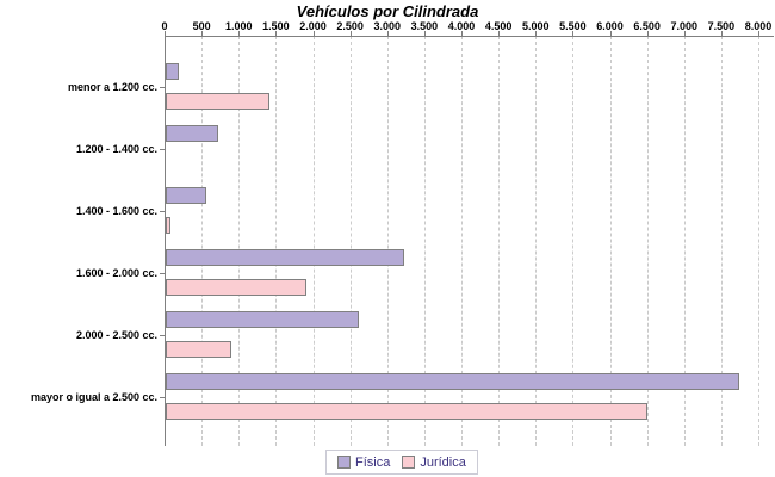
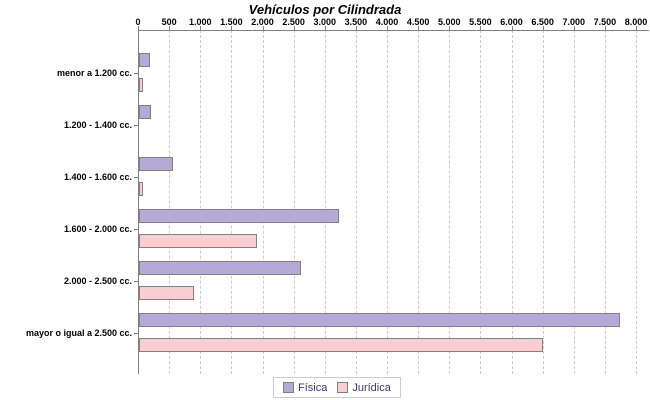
Jurídica/menor a 1.200 cc.: 1400 -> 100
Física/1.200 - 1.400 cc.: 700 -> 200
